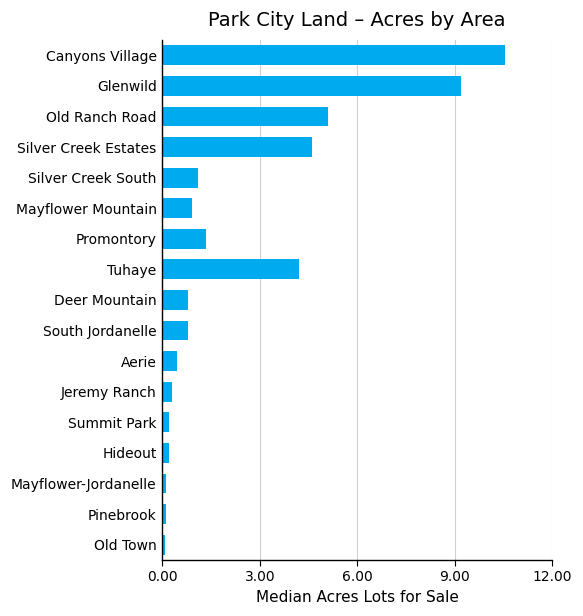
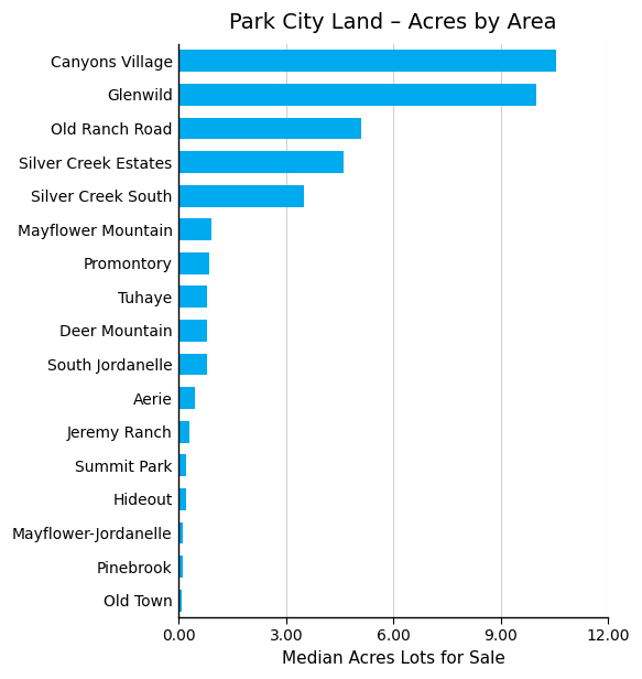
Glenwild: 9.20 -> 10.00
Silver Creek South: 1.10 -> 3.50
Promontory: 1.35 -> 0.85
Tuhaye: 4.20 -> 0.80
